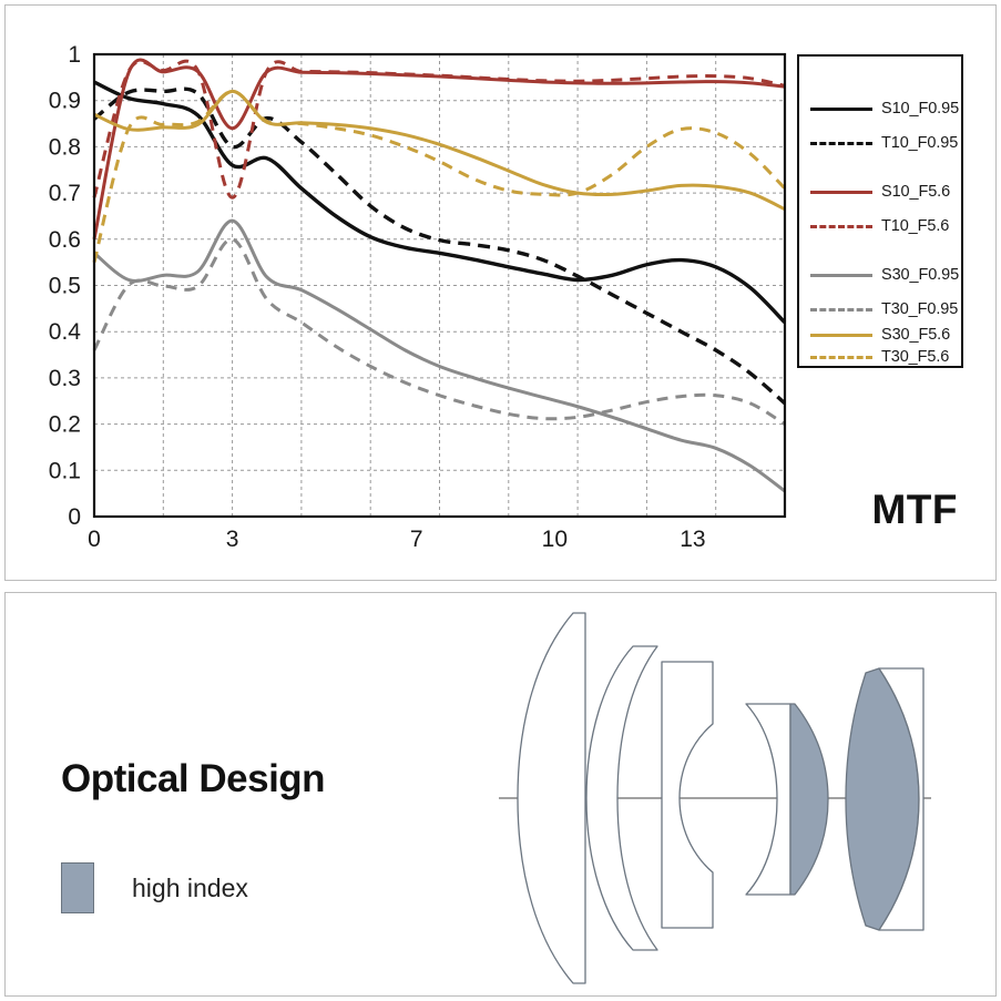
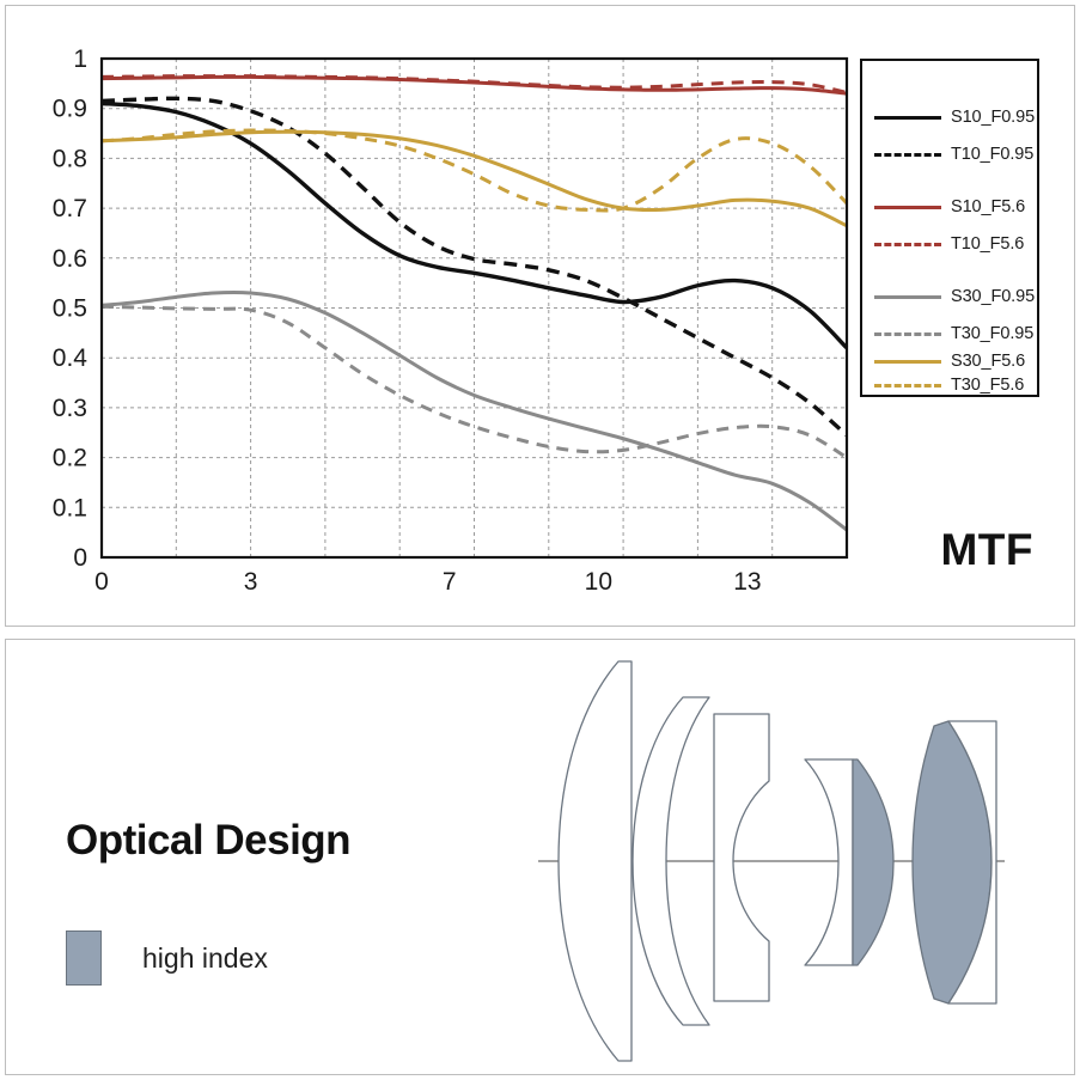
S10_F0.95/0: 0.94 -> 0.91
T10_F0.95/0: 0.86 -> 0.92
S10_F5.6/0: 0.60 -> 0.96
T10_F5.6/0: 0.69 -> 0.96
S30_F0.95/0: 0.57 -> 0.51
T30_F0.95/0: 0.36 -> 0.50
S30_F5.6/0: 0.87 -> 0.83
T30_F5.6/0: 0.55 -> 0.83
S10_F0.95/3: 0.76 -> 0.83
T10_F0.95/3: 0.80 -> 0.90
S10_F5.6/3: 0.84 -> 0.96
T10_F5.6/3: 0.69 -> 0.96
S30_F0.95/3: 0.64 -> 0.53
T30_F0.95/3: 0.60 -> 0.50
S30_F5.6/3: 0.92 -> 0.85
T30_F5.6/3: 0.92 -> 0.86
